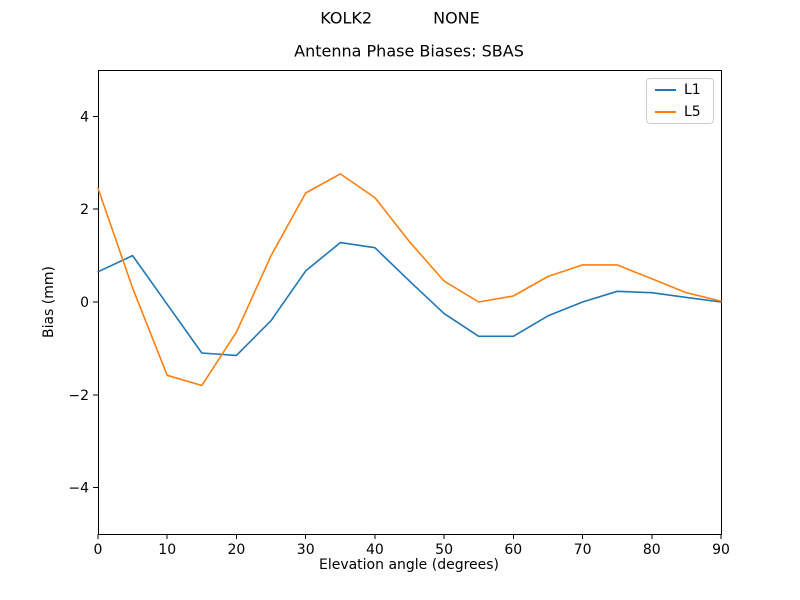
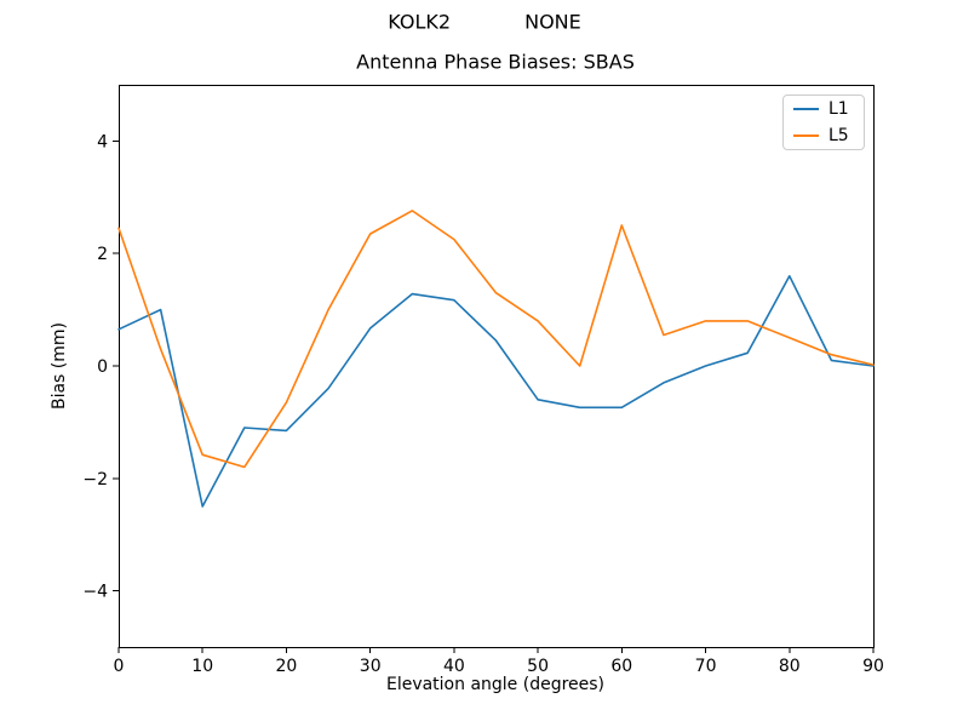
L1/10: -0.1 -> -2.5
L1/50: -0.2 -> -0.6
L5/50: 0.5 -> 0.8
L5/60: 0.1 -> 2.5
L1/80: 0.2 -> 1.6
